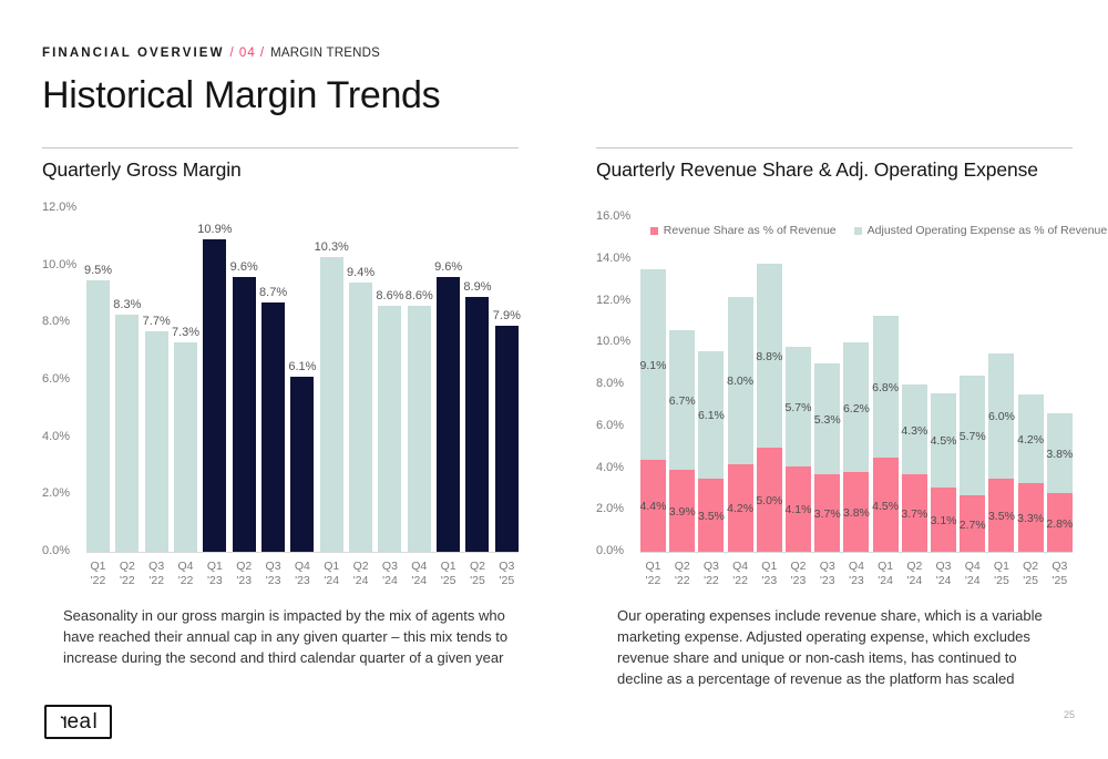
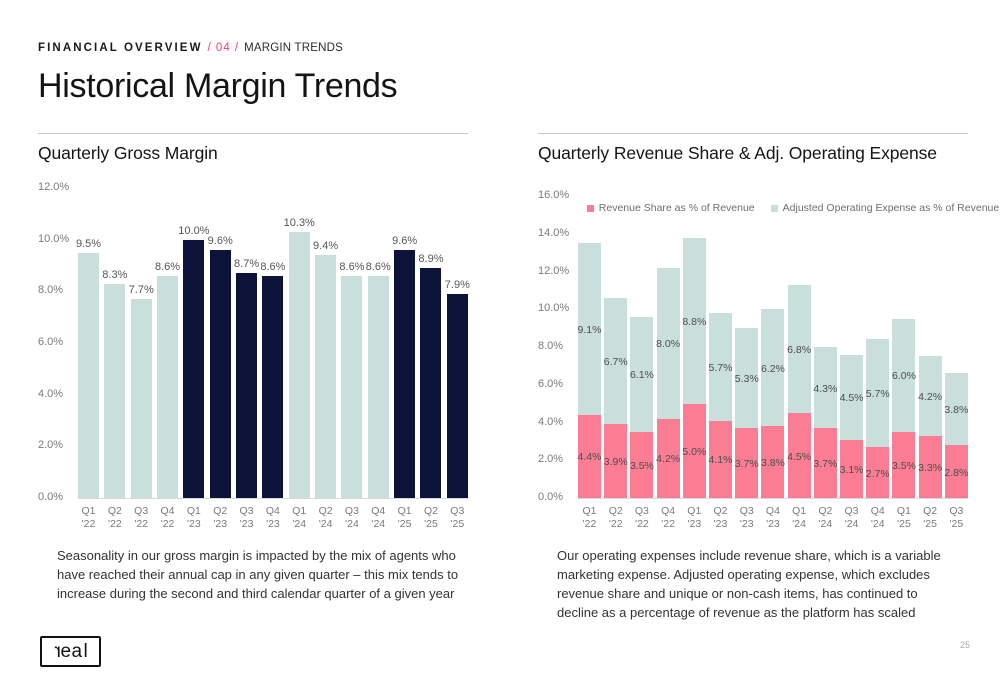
Quarterly Gross Margin/Q4 '22: 7.3% -> 8.6%
Quarterly Gross Margin/Q1 '23: 10.9% -> 10.0%
Quarterly Gross Margin/Q4 '23: 6.1% -> 8.6%
